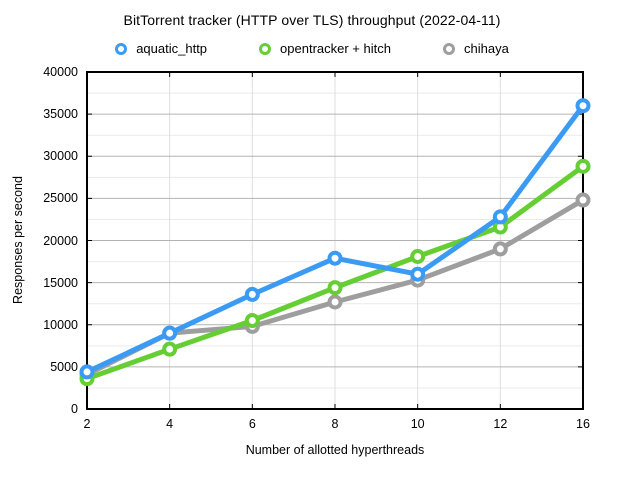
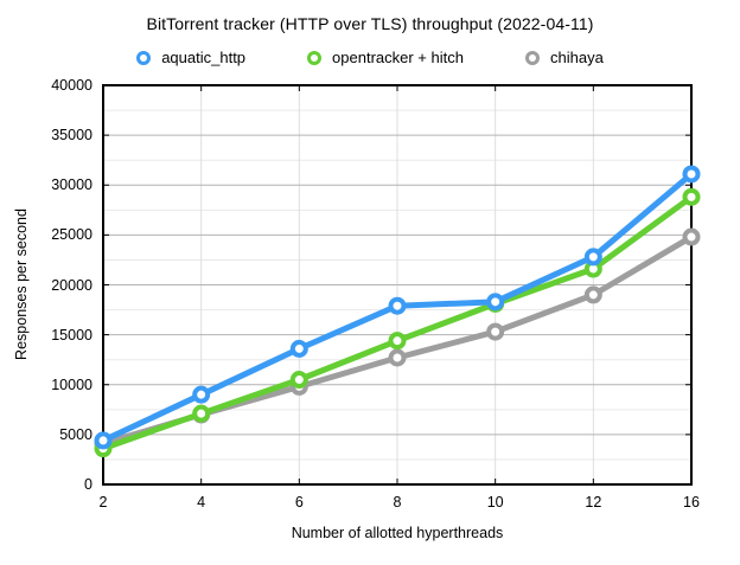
chihaya/4: 9000 -> 7000
aquatic_http/10: 16000 -> 18000
aquatic_http/16: 36000 -> 31000
